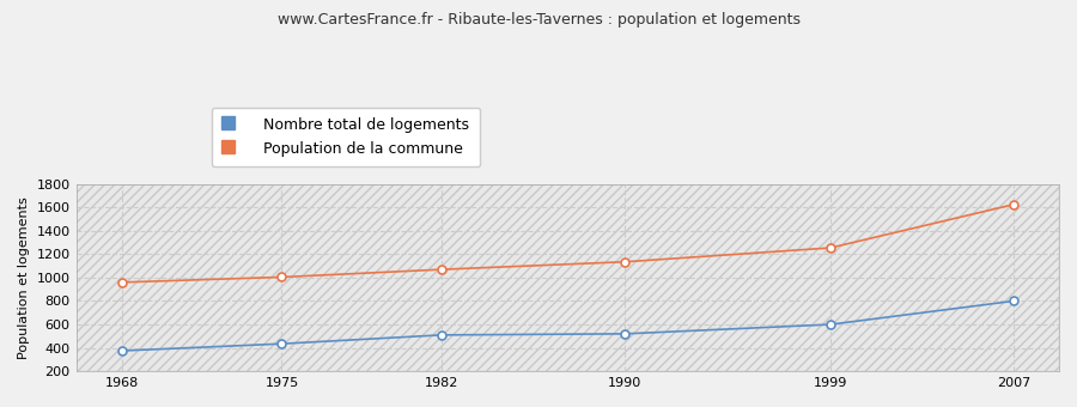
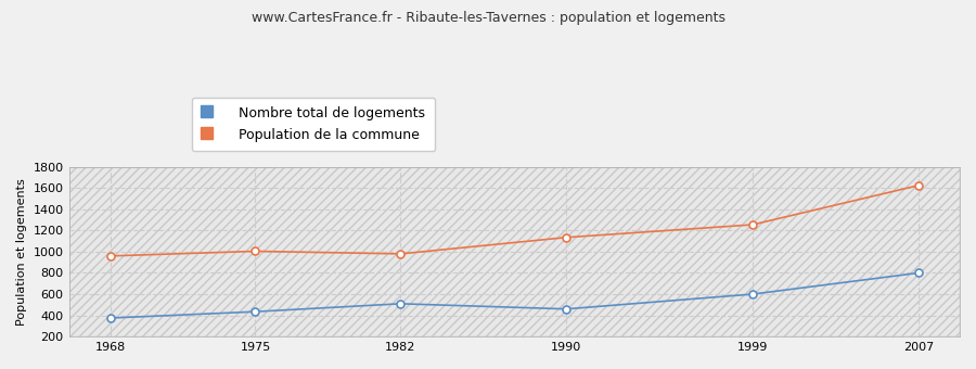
Population de la commune/1982: 1070 -> 980
Nombre total de logements/1990: 520 -> 460
